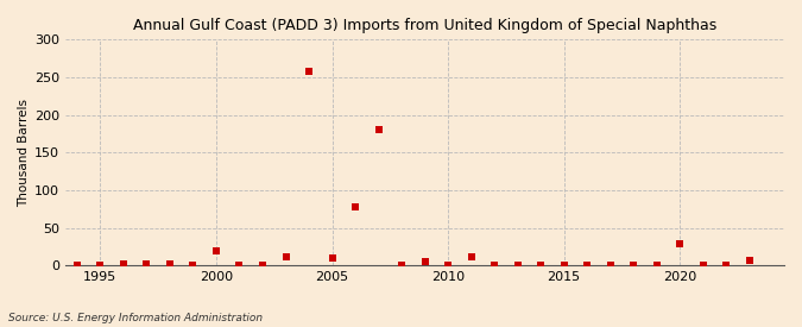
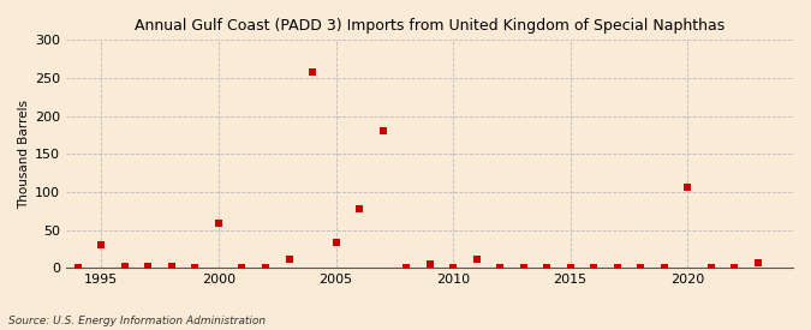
1995: 1 -> 30
2000: 19 -> 58
2005: 9 -> 34
2020: 28 -> 106
